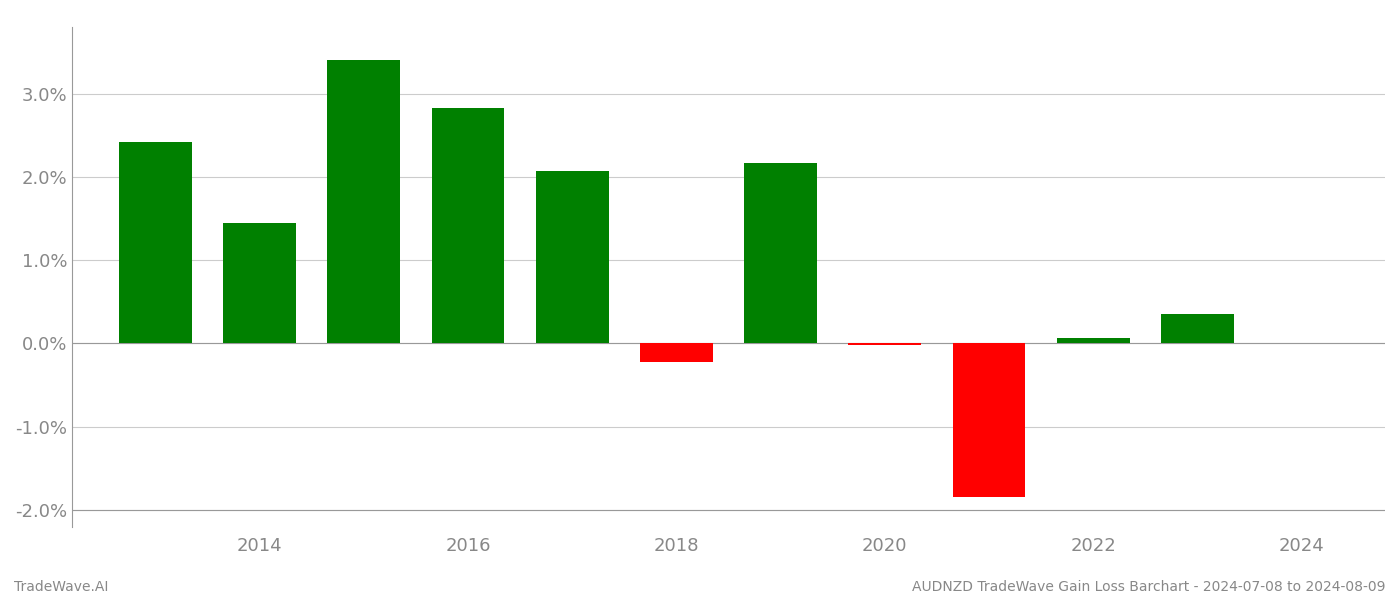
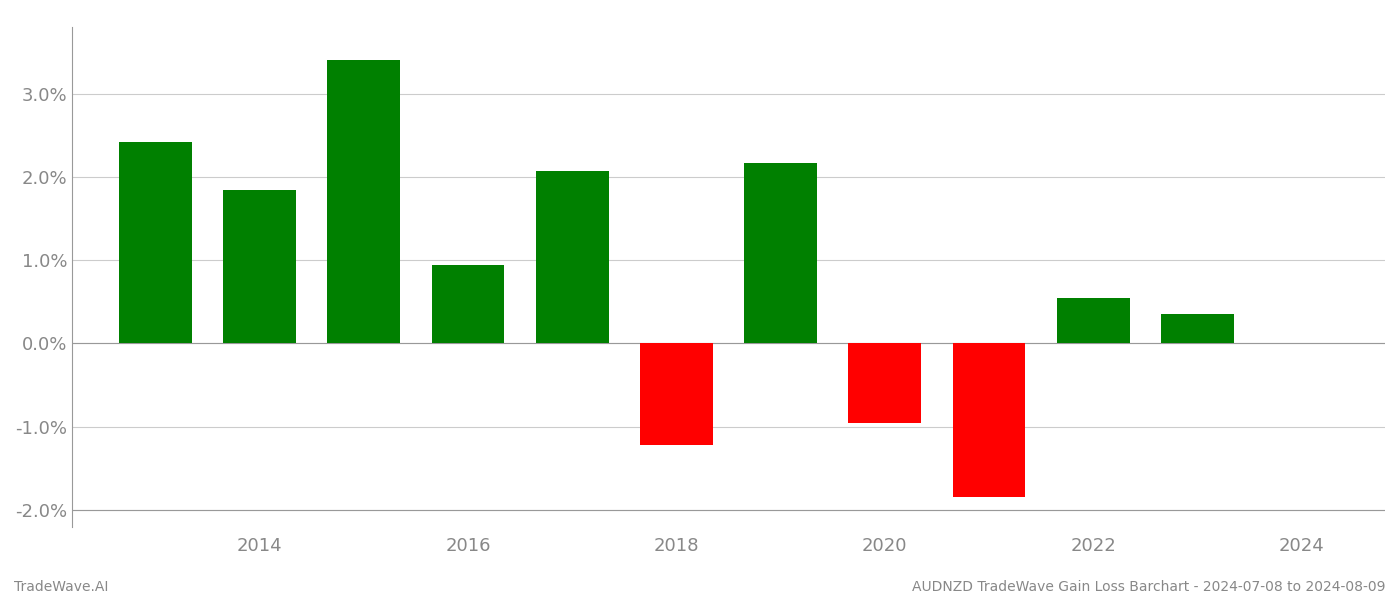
2014: 1.45% -> 1.84%
2016: 2.83% -> 0.94%
2018: -0.22% -> -1.22%
2020: -0.03% -> -0.96%
2022: 0.06% -> 0.54%
